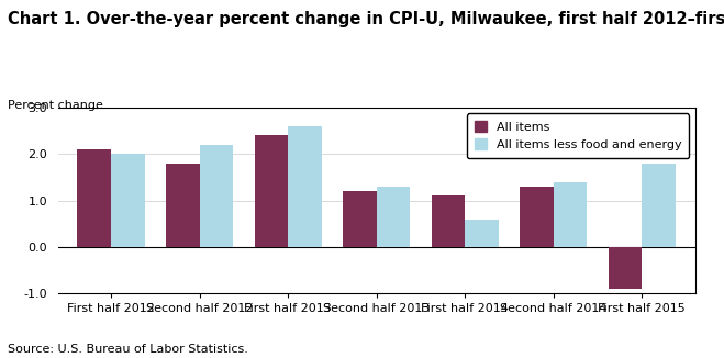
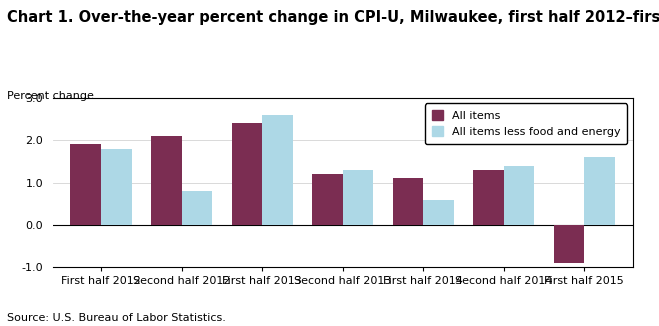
All items/First half 2012: 2.1 -> 1.9
All items less food and energy/First half 2012: 2.0 -> 1.8
All items/Second half 2012: 1.8 -> 2.1
All items less food and energy/Second half 2012: 2.2 -> 0.8
All items less food and energy/First half 2015: 1.8 -> 1.6
